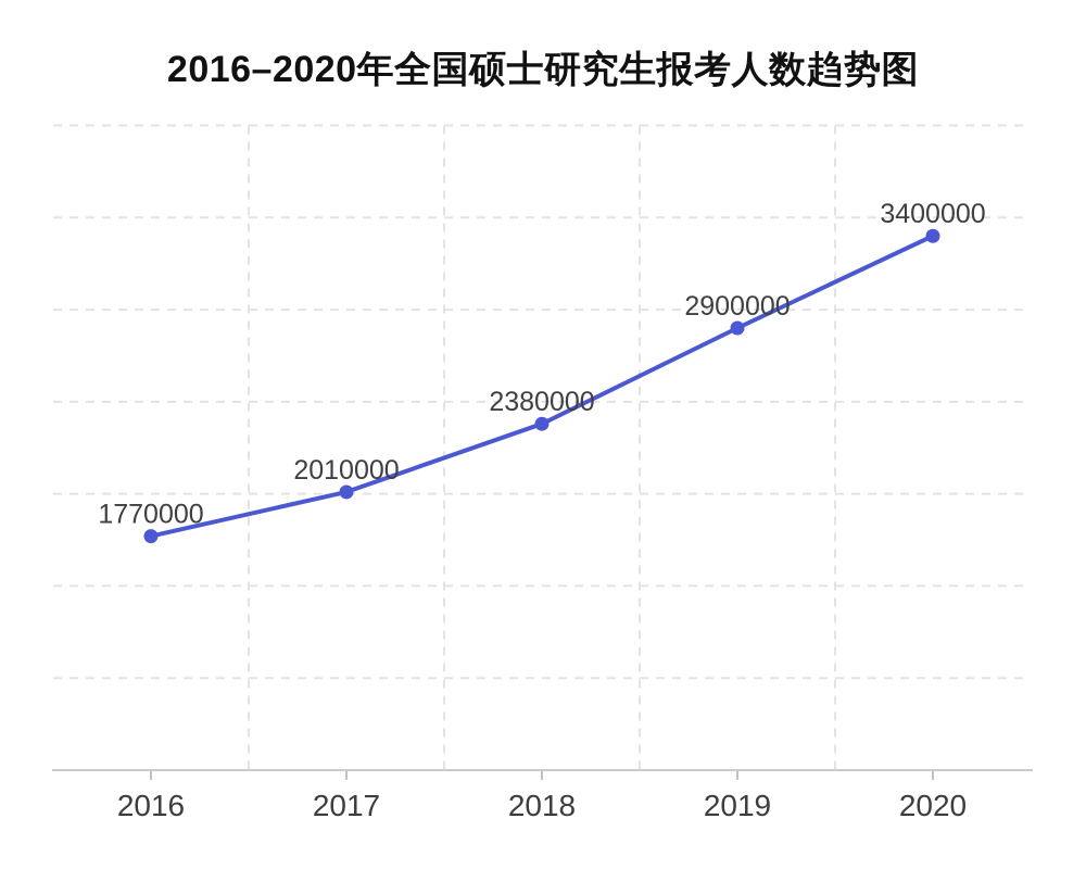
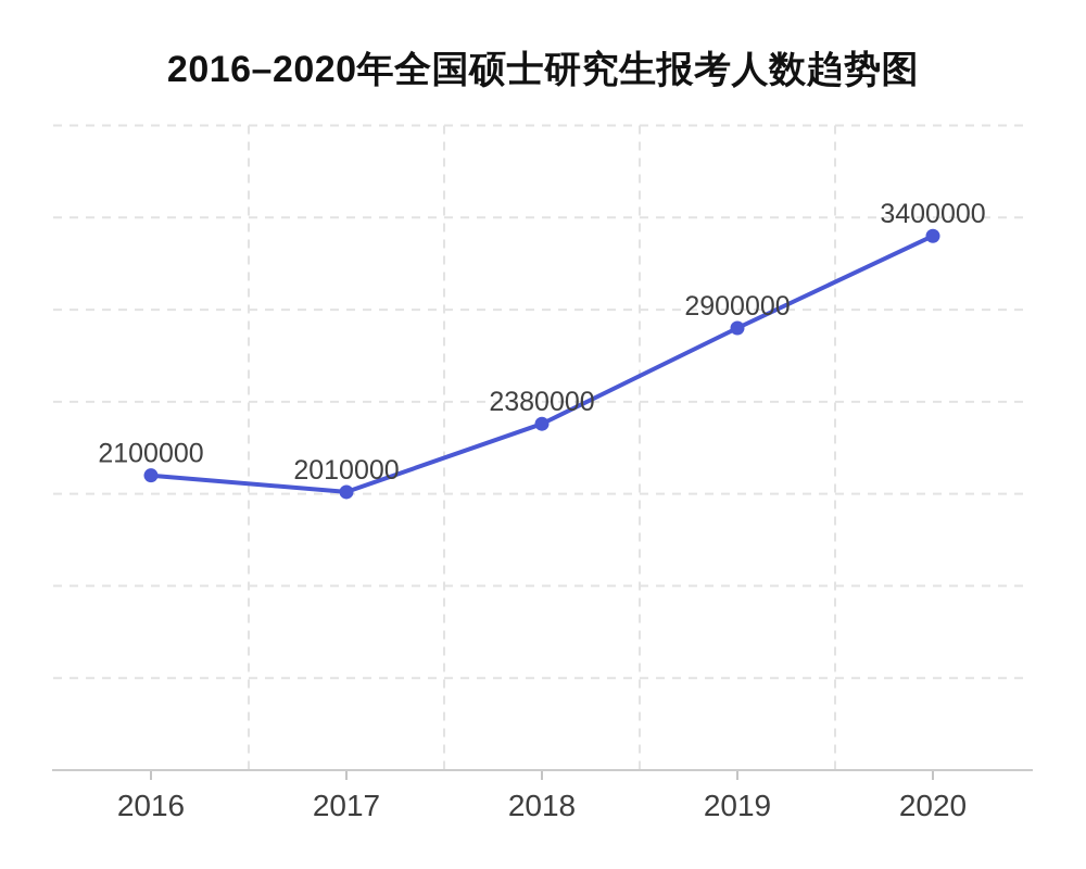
2016: 1770000 -> 2100000
